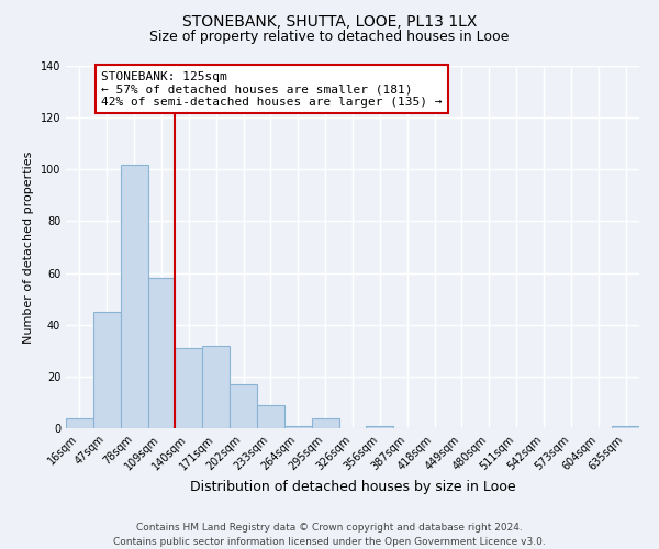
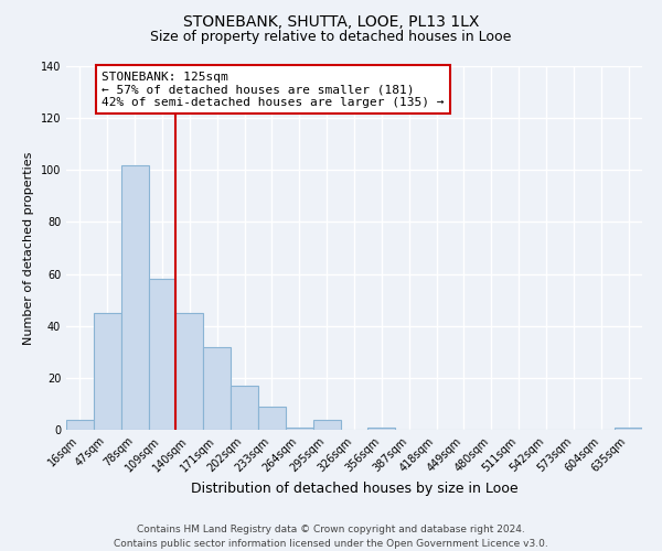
140sqm: 31 -> 45
